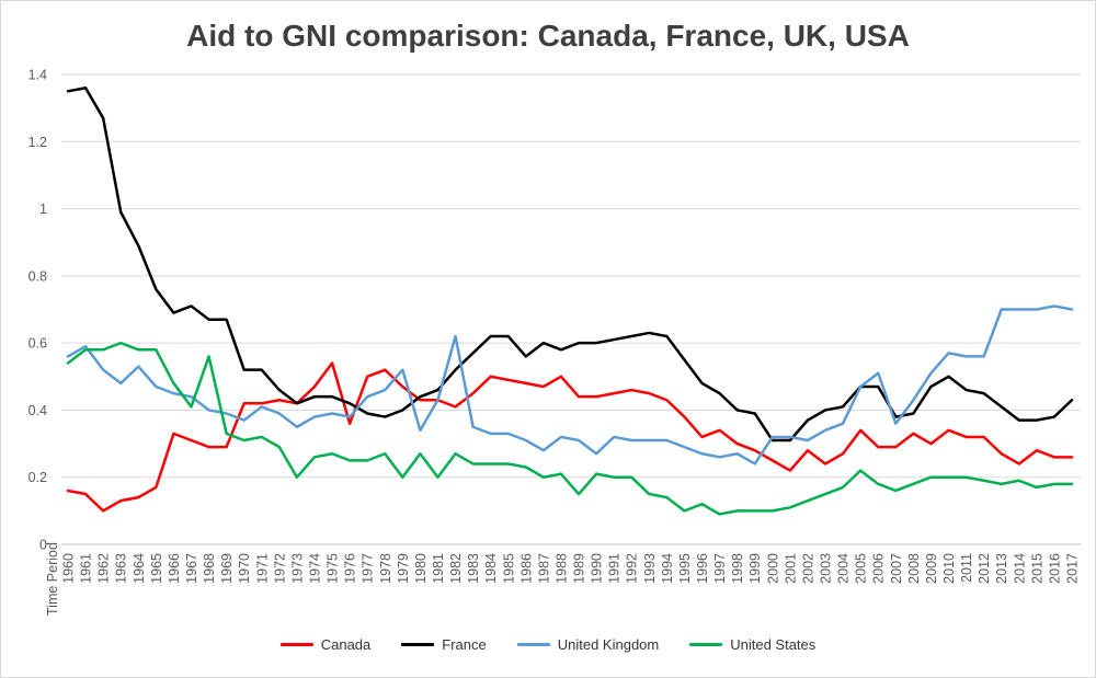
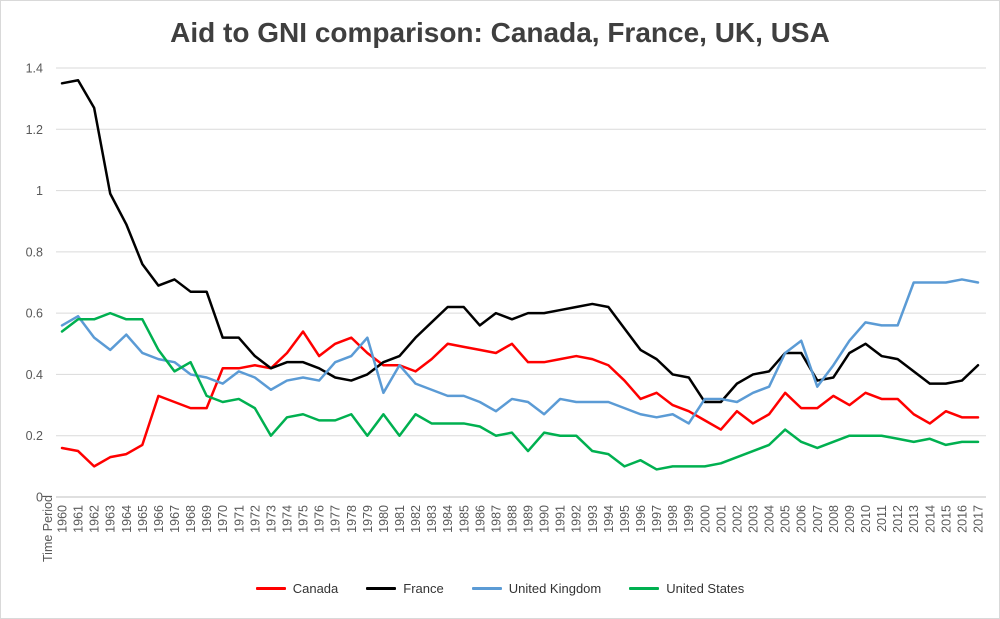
United States/1968: 0.56 -> 0.44
Canada/1976: 0.36 -> 0.46
United Kingdom/1982: 0.62 -> 0.37
